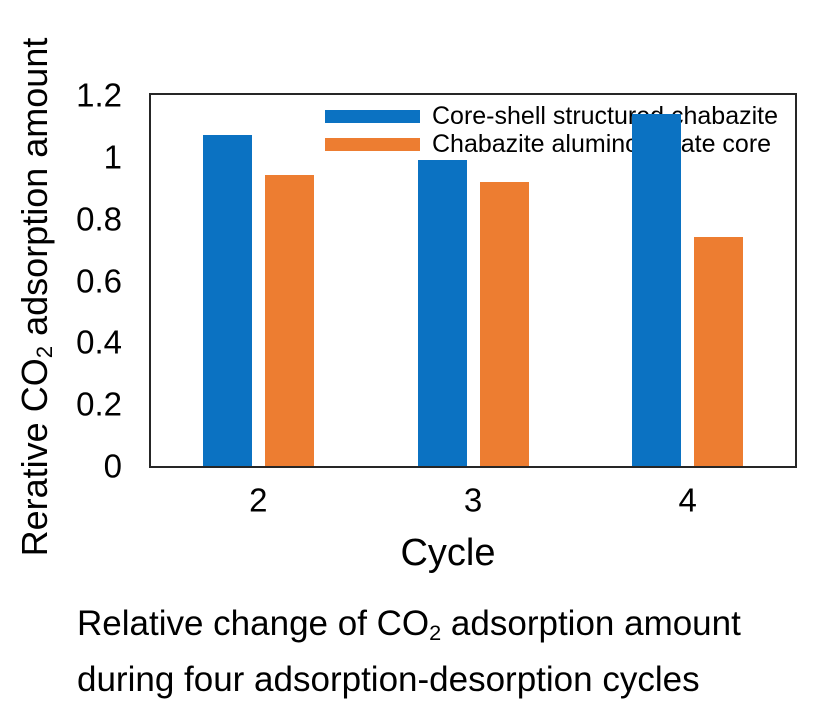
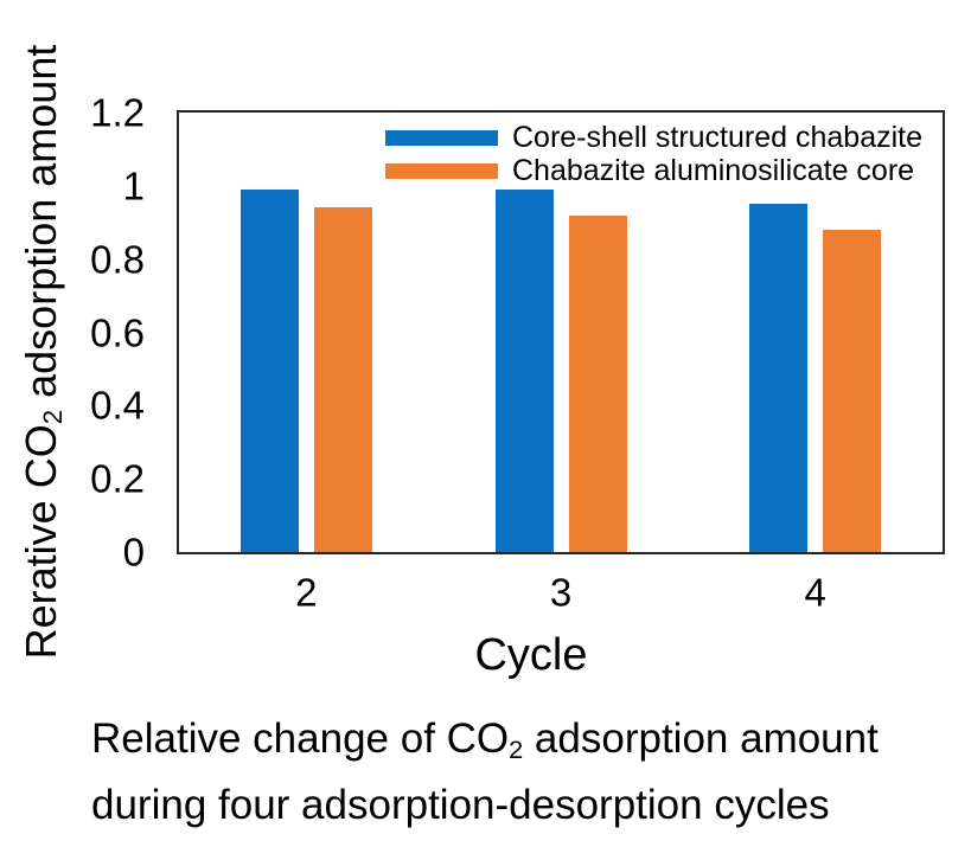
Core-shell structured chabazite/2: 1.07 -> 0.99
Core-shell structured chabazite/4: 1.14 -> 0.95
Chabazite aluminosilicate core/4: 0.74 -> 0.88
